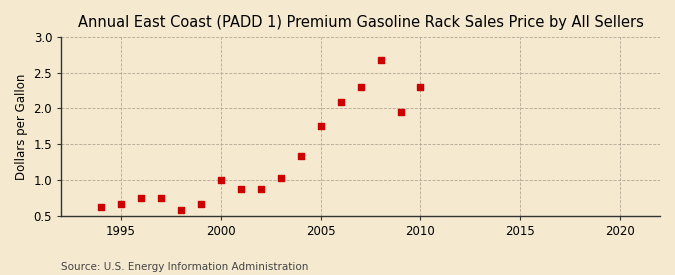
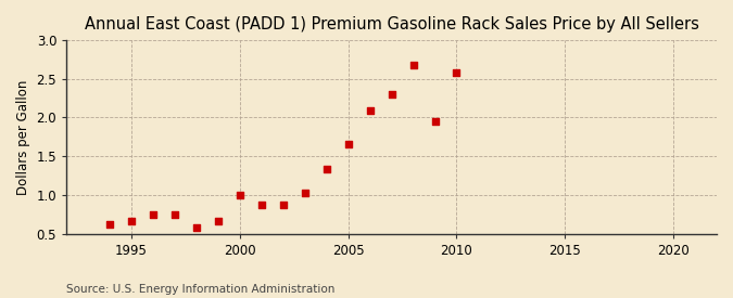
2005: 1.75 -> 1.66
2010: 2.30 -> 2.58
